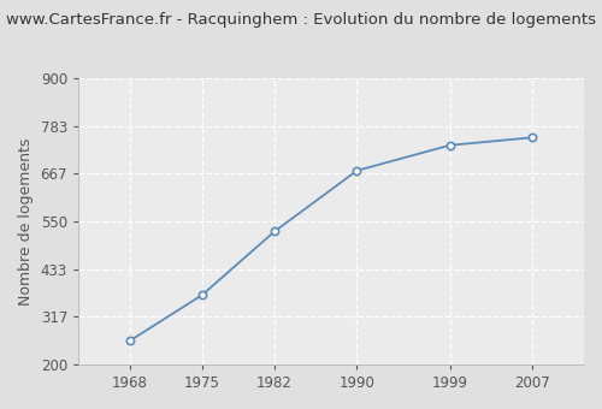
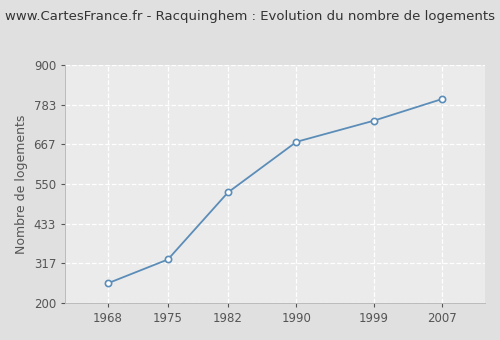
1975: 370 -> 328
2007: 755 -> 800
